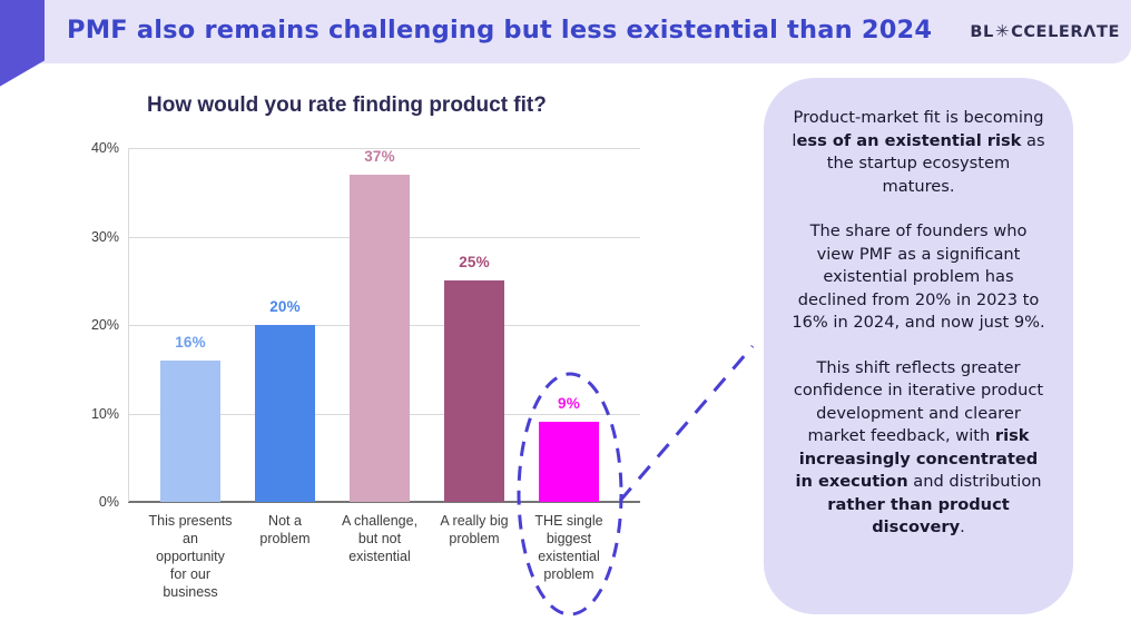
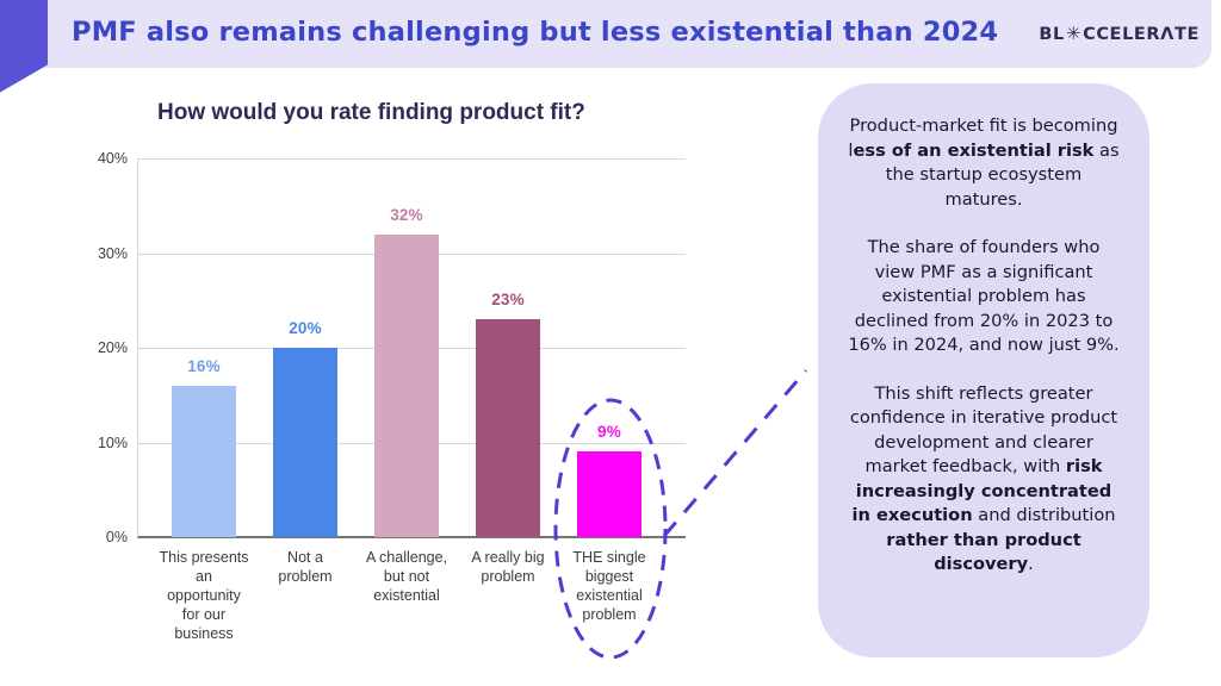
A challenge, but not existential: 37% -> 32%
A really big problem: 25% -> 23%
